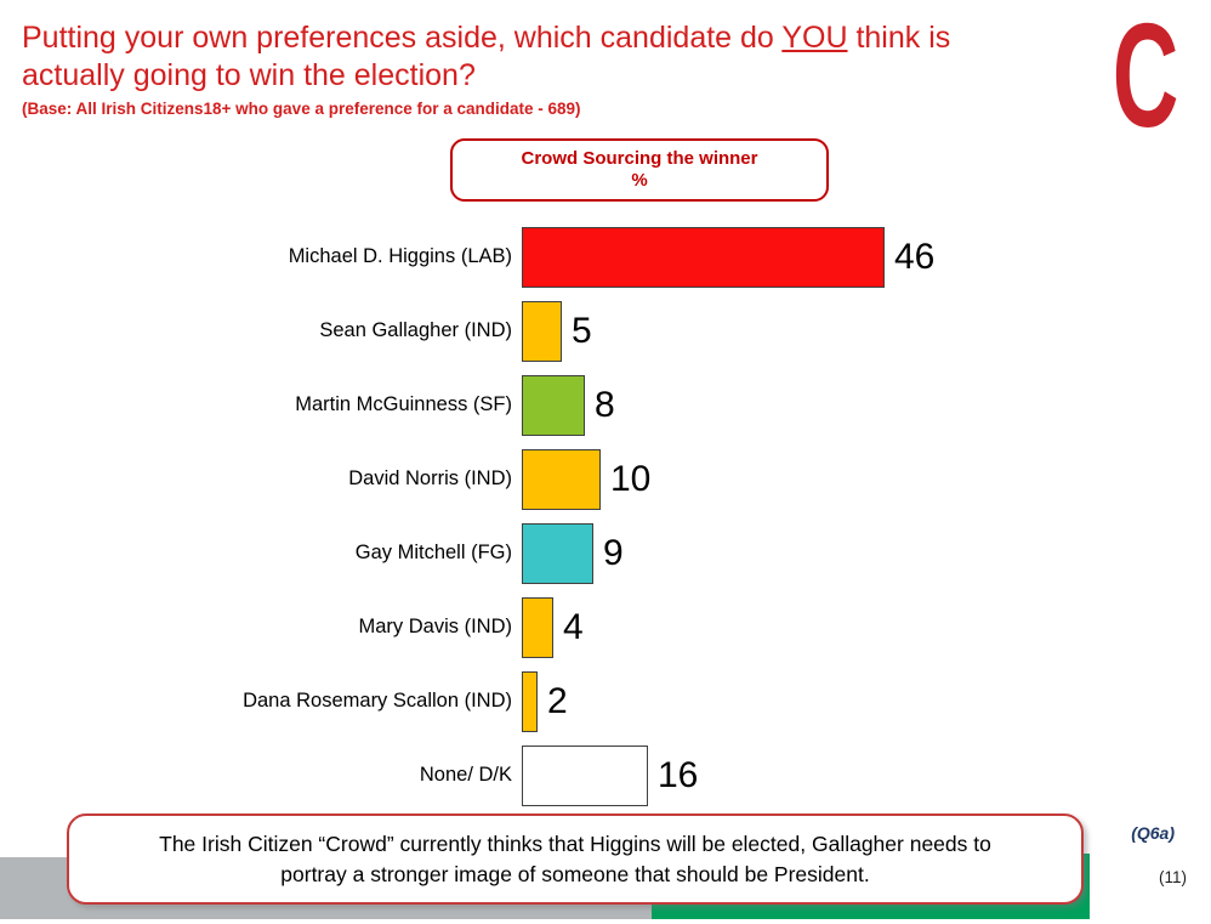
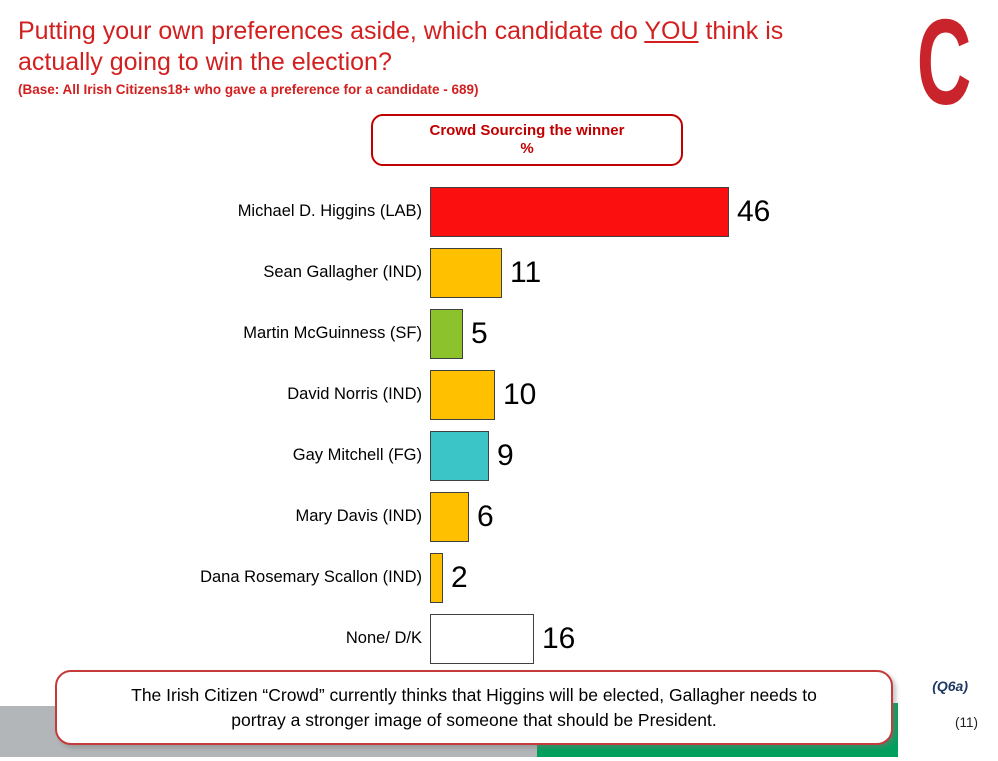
Sean Gallagher (IND): 5 -> 11
Martin McGuinness (SF): 8 -> 5
Mary Davis (IND): 4 -> 6
